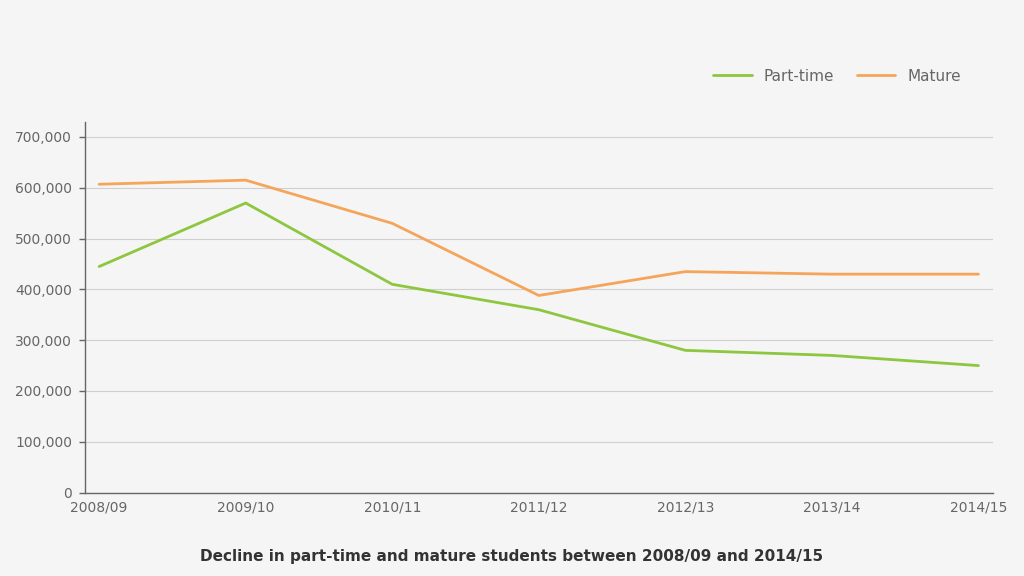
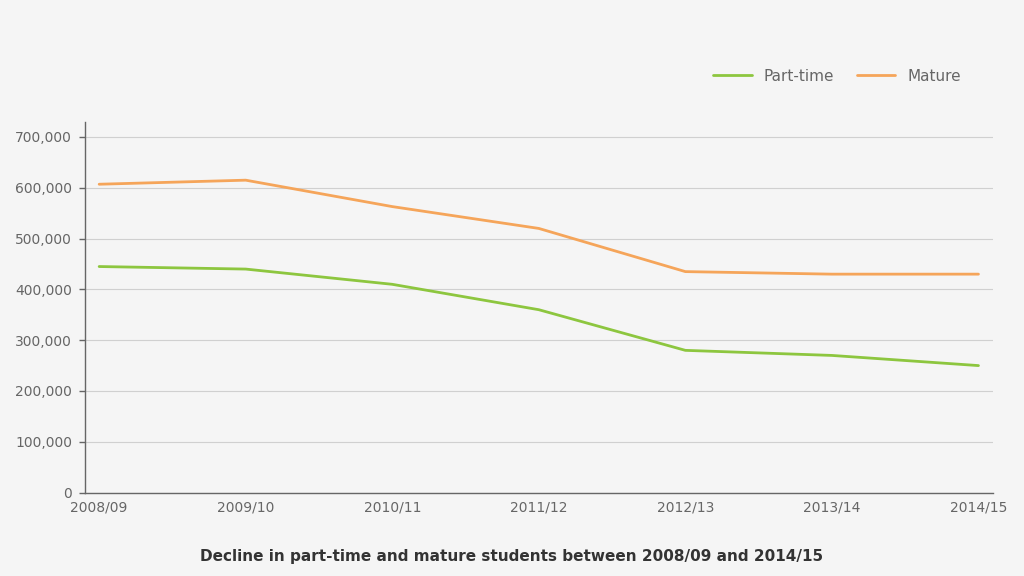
Part-time/2009/10: 570,000 -> 440,000
Mature/2010/11: 530,000 -> 563,000
Mature/2011/12: 388,000 -> 520,000
